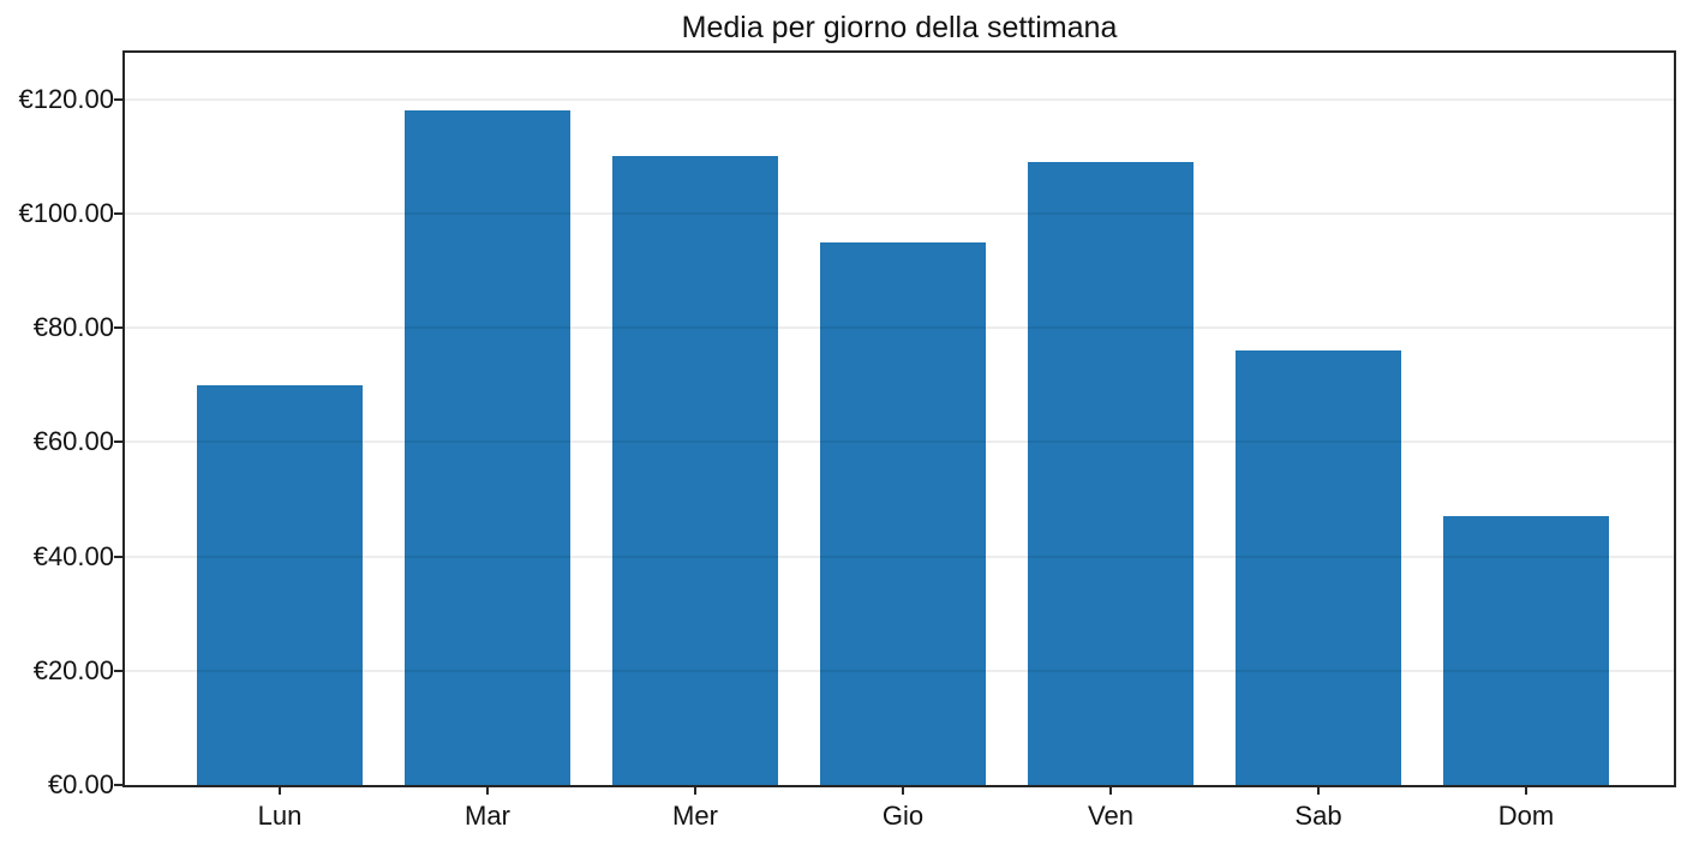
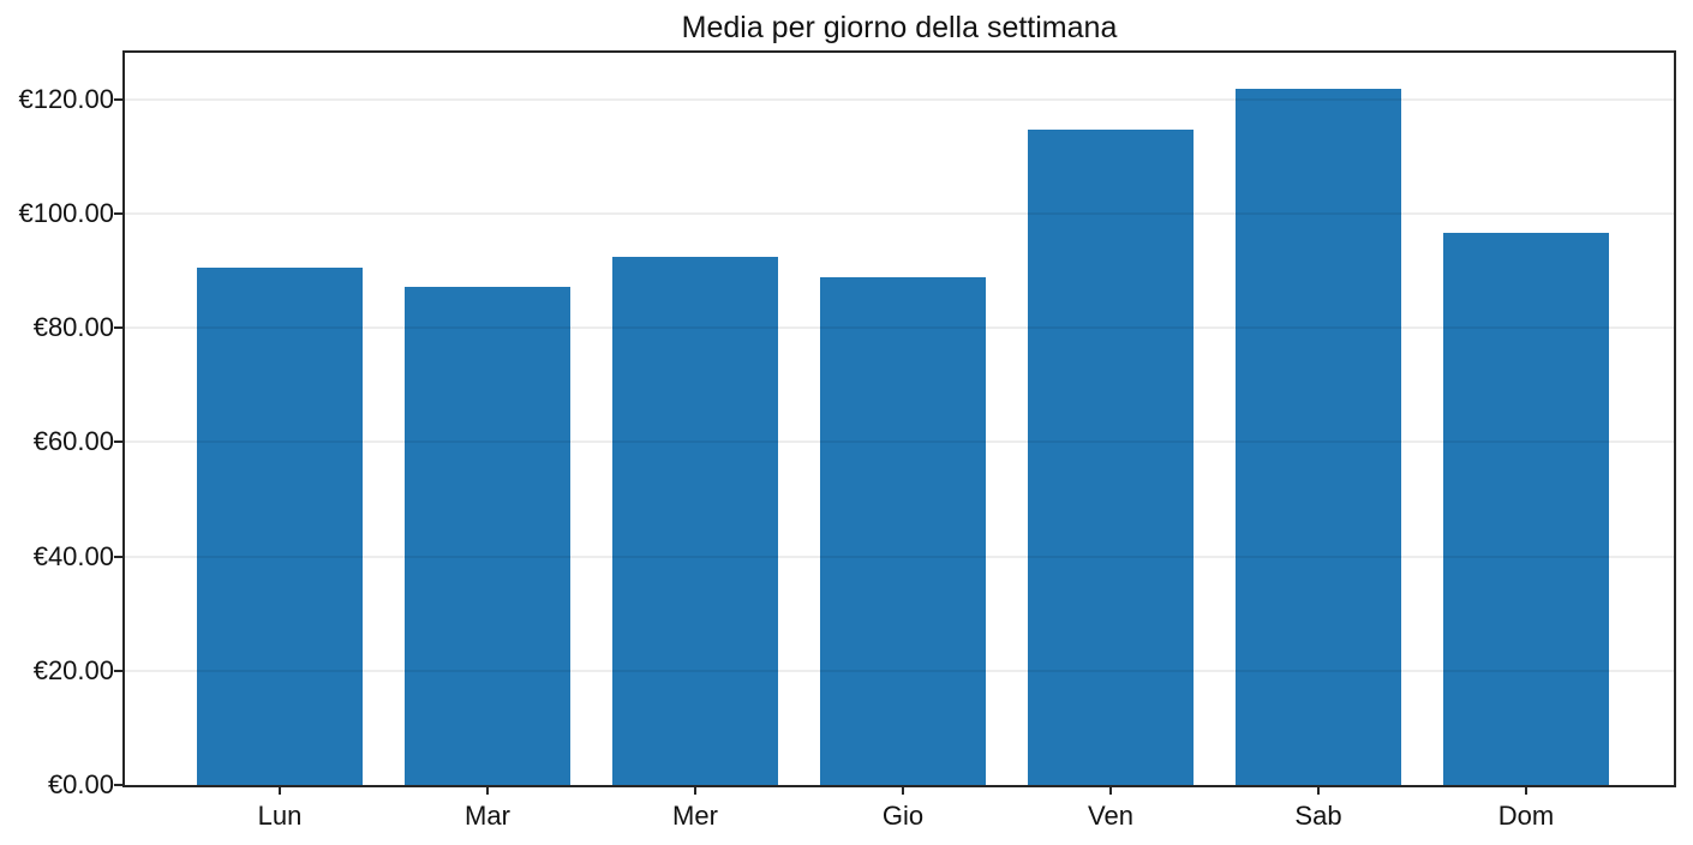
Lun: €70 -> €90
Mar: €118 -> €87
Mer: €110 -> €92
Gio: €95 -> €89
Ven: €109 -> €115
Sab: €76 -> €122
Dom: €47 -> €96
